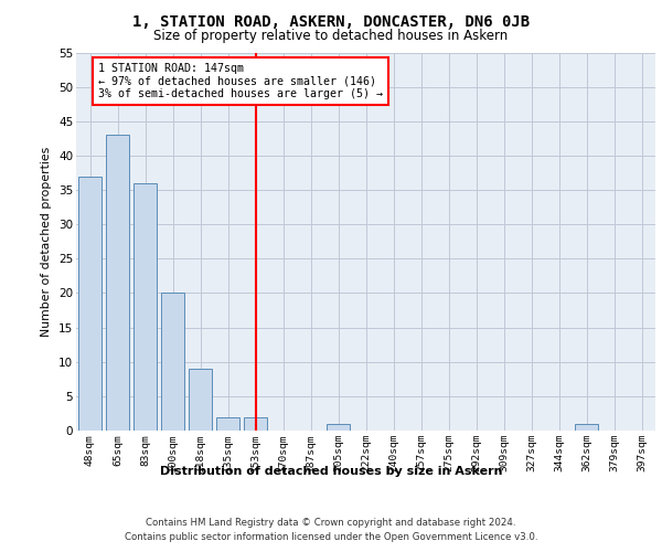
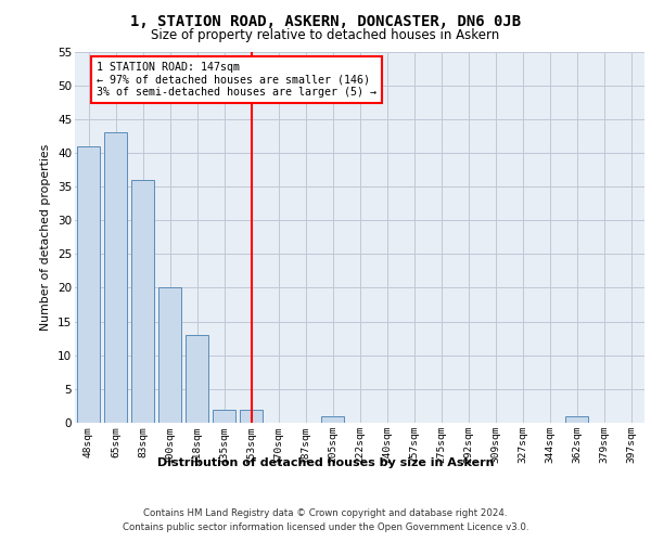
48sqm: 37 -> 41
118sqm: 9 -> 13
